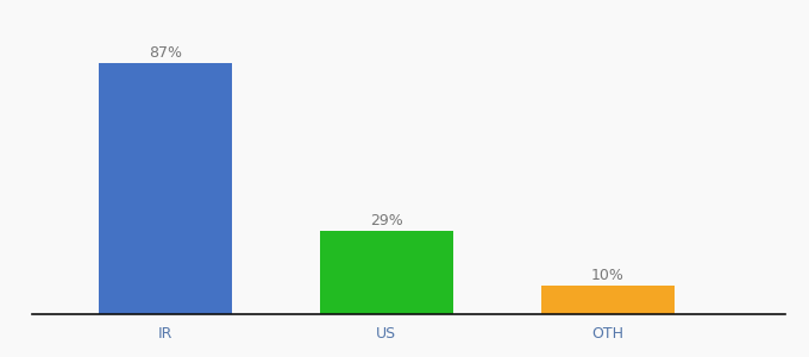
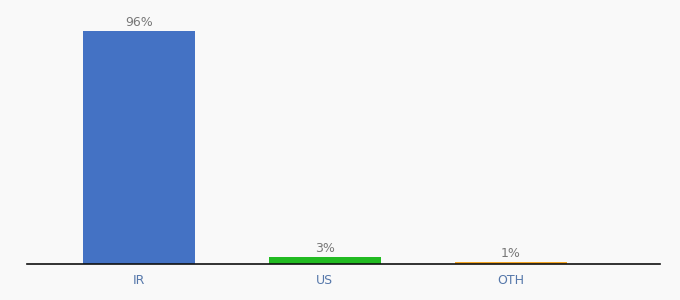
IR: 87% -> 96%
US: 29% -> 3%
OTH: 10% -> 1%
